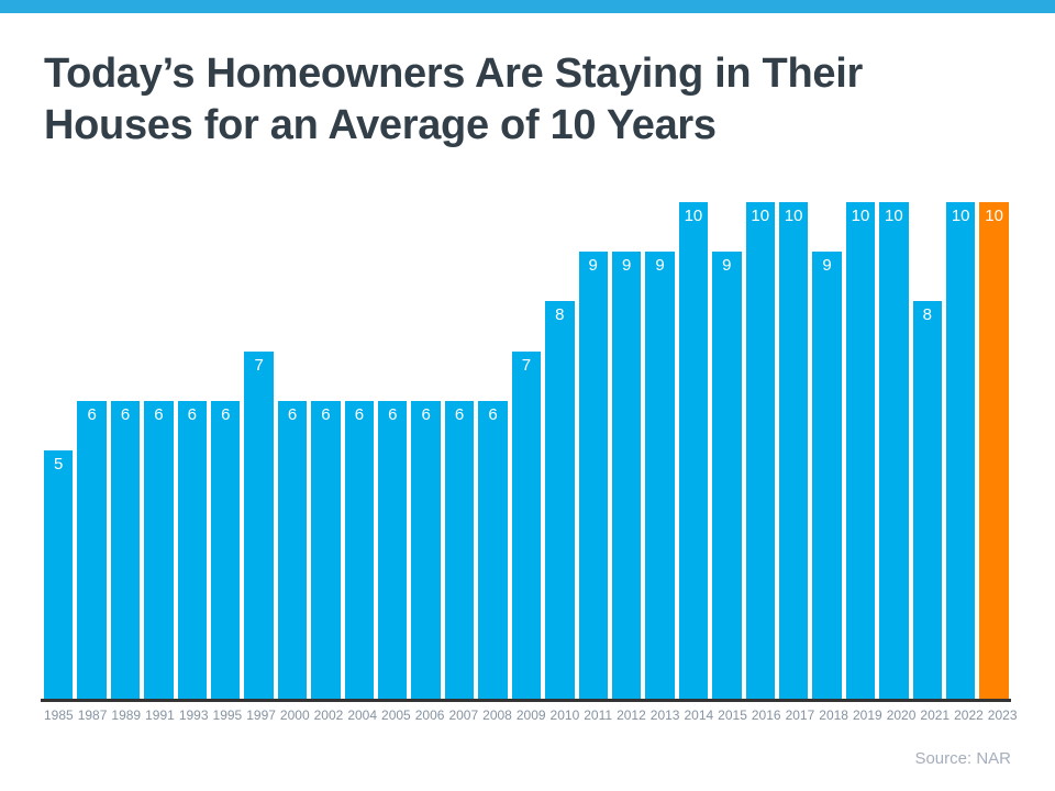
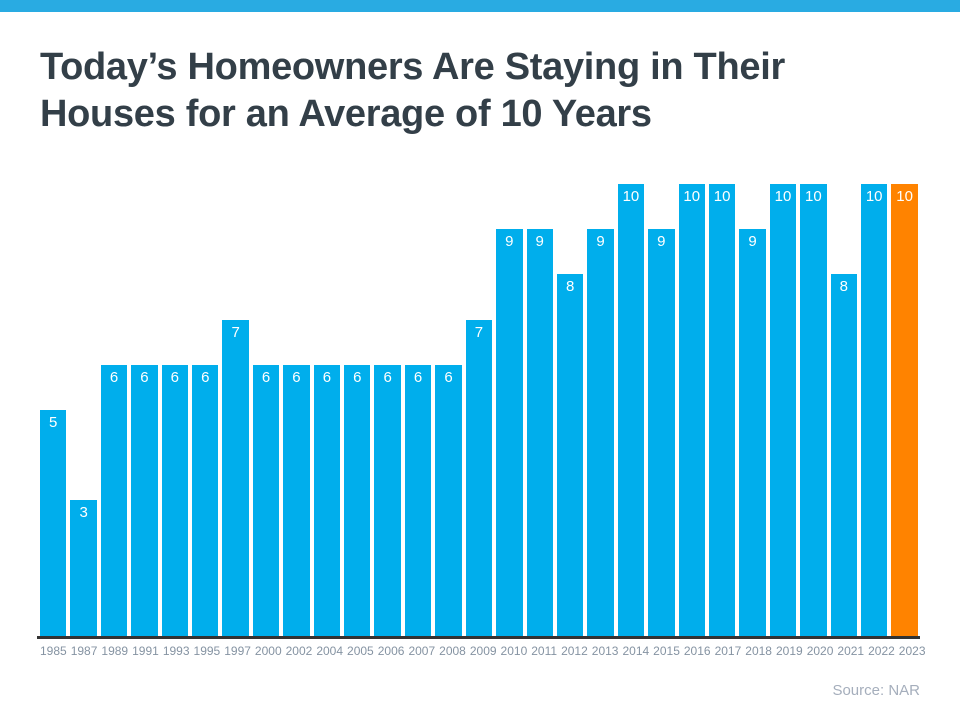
1987: 6 -> 3
2010: 8 -> 9
2012: 9 -> 8
